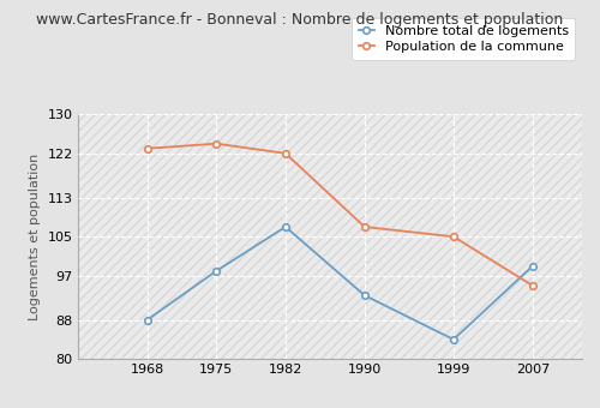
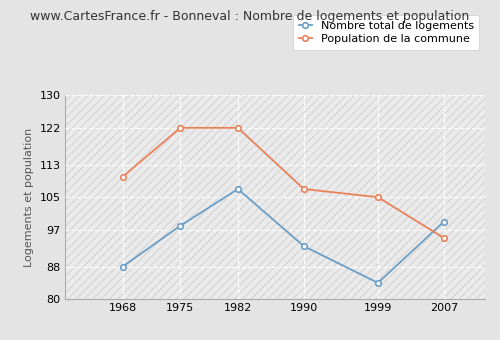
Population de la commune/1968: 123 -> 110
Population de la commune/1975: 124 -> 122
